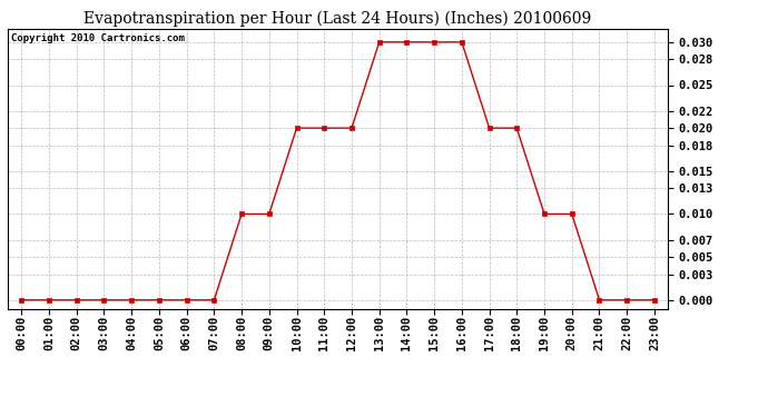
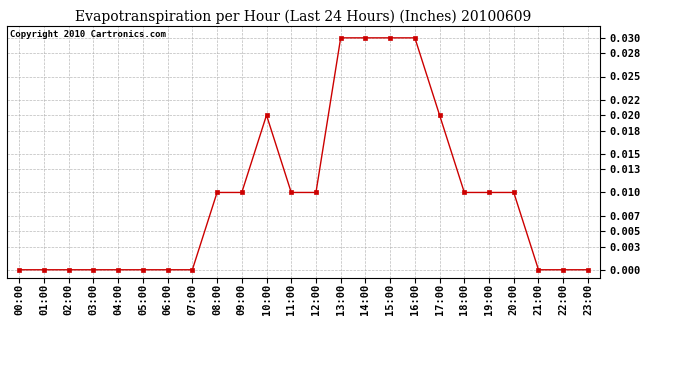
11:00: 0.02 -> 0.01
12:00: 0.02 -> 0.01
18:00: 0.02 -> 0.01
